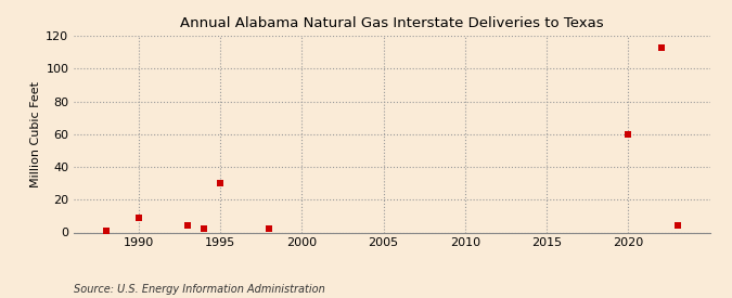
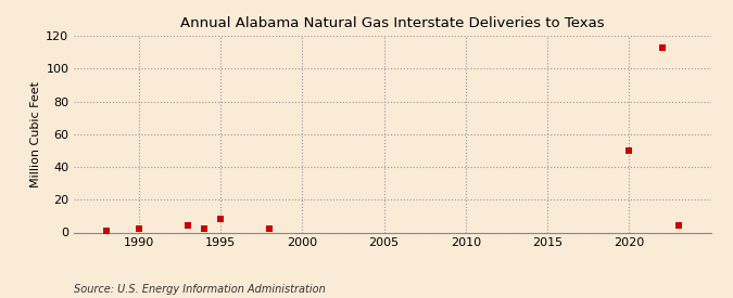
1990: 9 -> 2
1995: 30 -> 8
2020: 60 -> 50
